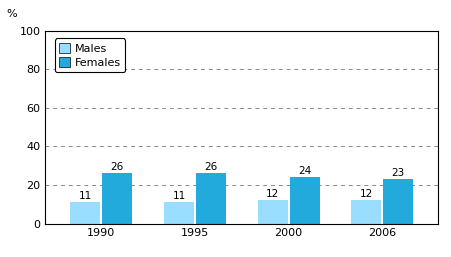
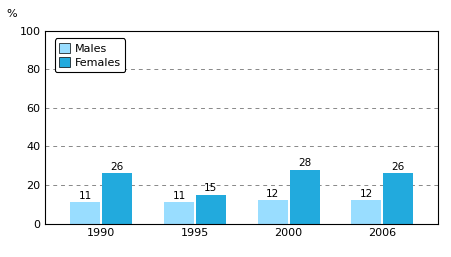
Females/1995: 26 -> 15
Females/2000: 24 -> 28
Females/2006: 23 -> 26
